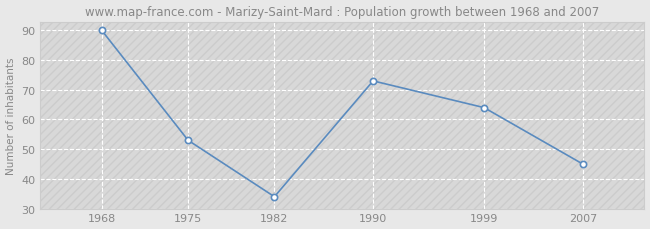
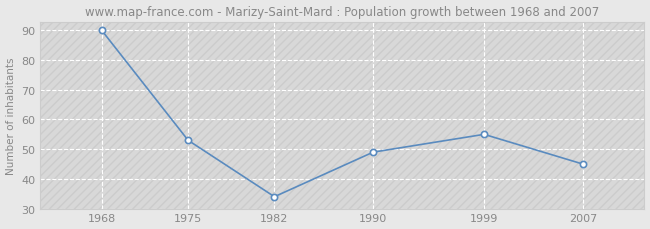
1990: 73 -> 49
1999: 64 -> 55
